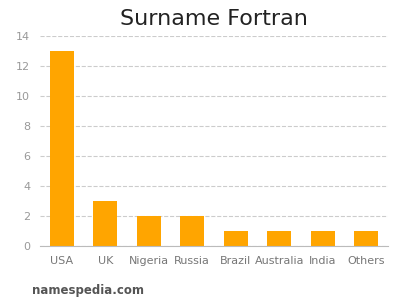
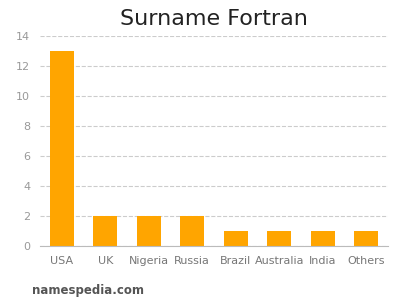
UK: 3 -> 2
